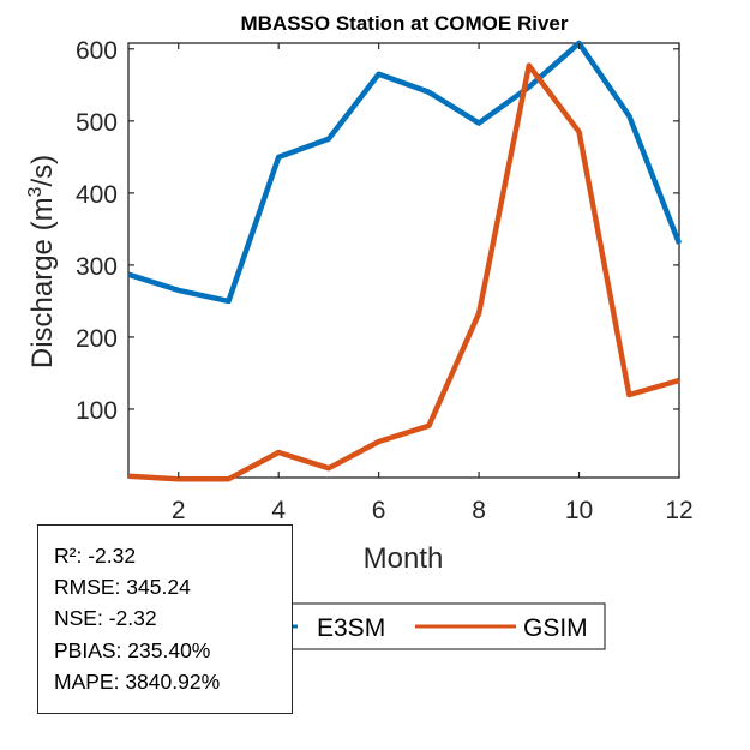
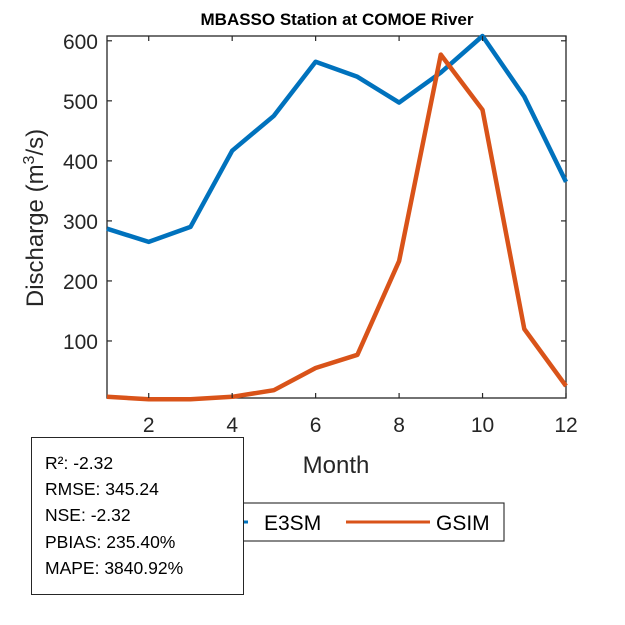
E3SM/3: 250 -> 290
E3SM/4: 450 -> 420
GSIM/4: 40 -> 10
E3SM/12: 330 -> 360
GSIM/12: 140 -> 20
